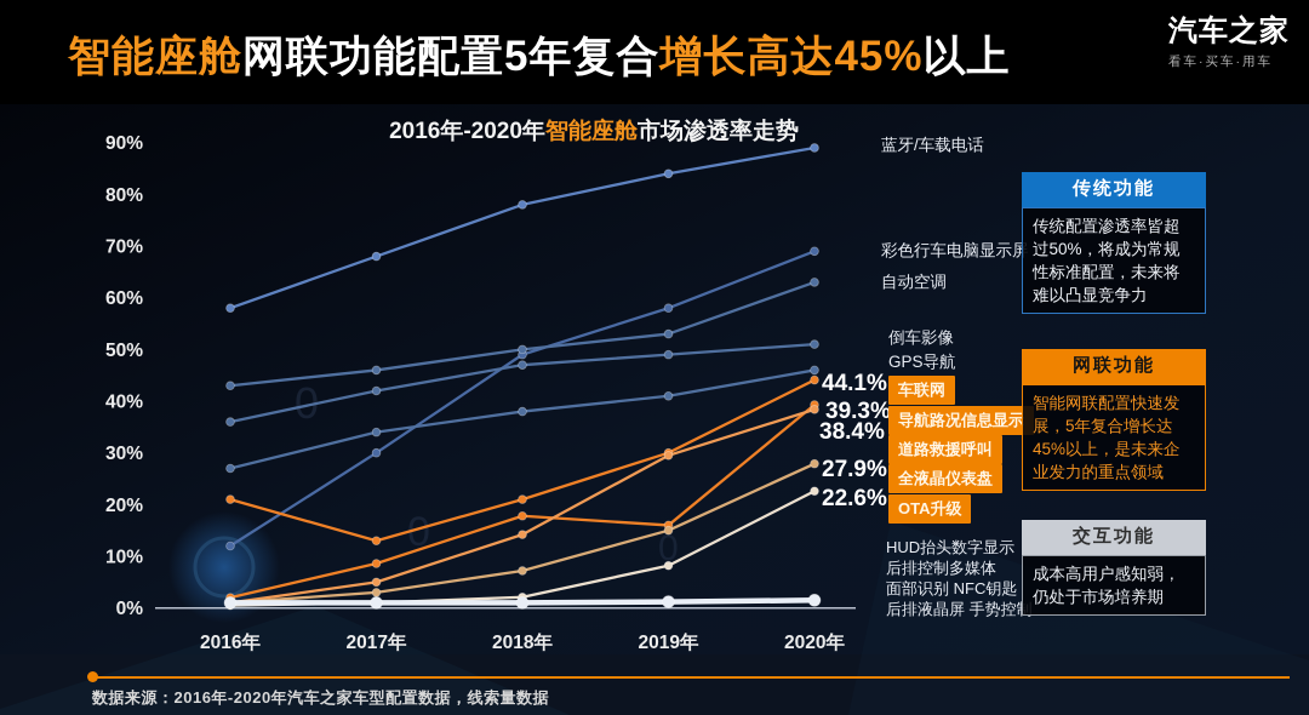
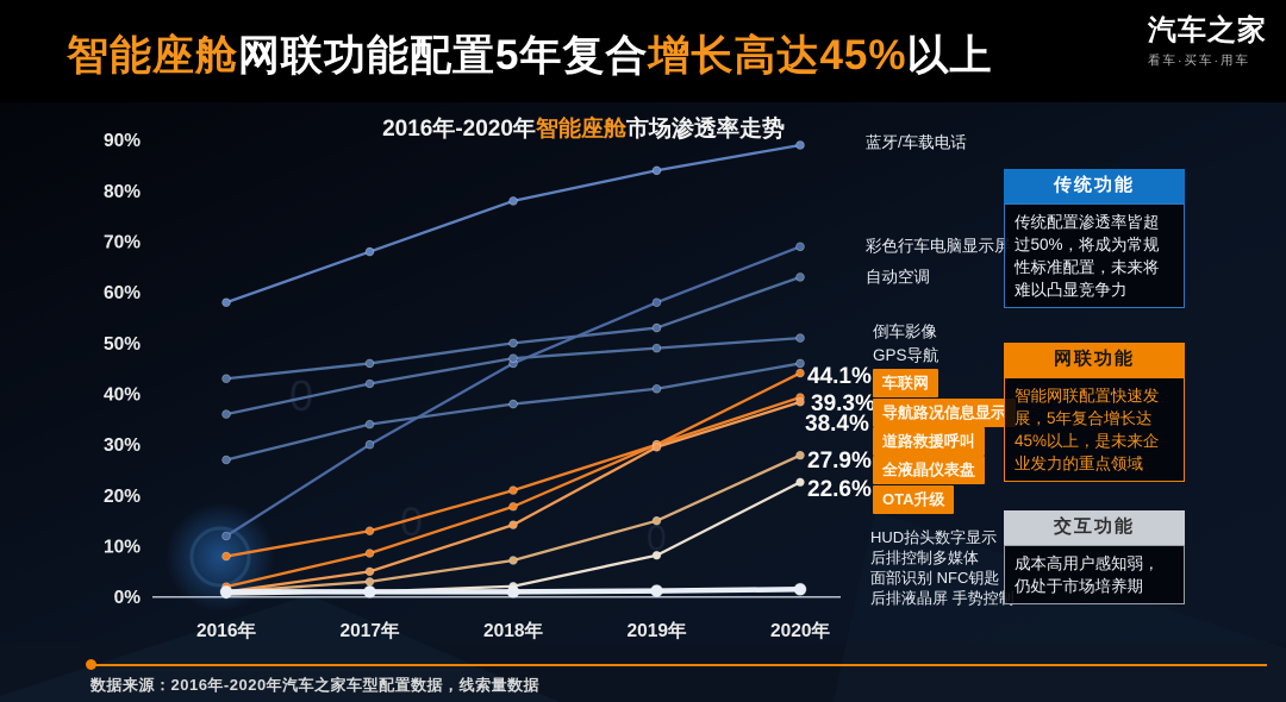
车联网/2016年: 21% -> 8%
彩色行车电脑显示屏/2018年: 49% -> 46%
导航路况信息显示/2019年: 16% -> 30%
